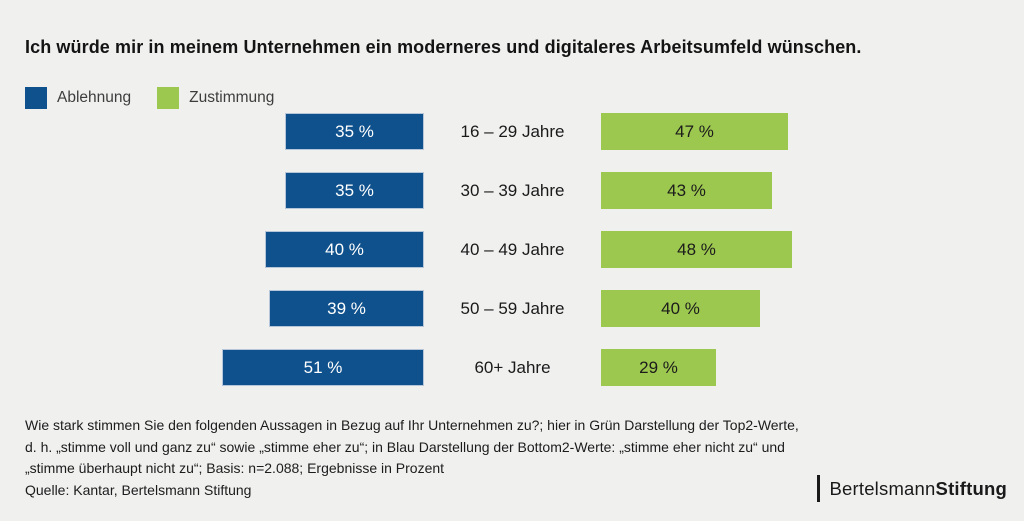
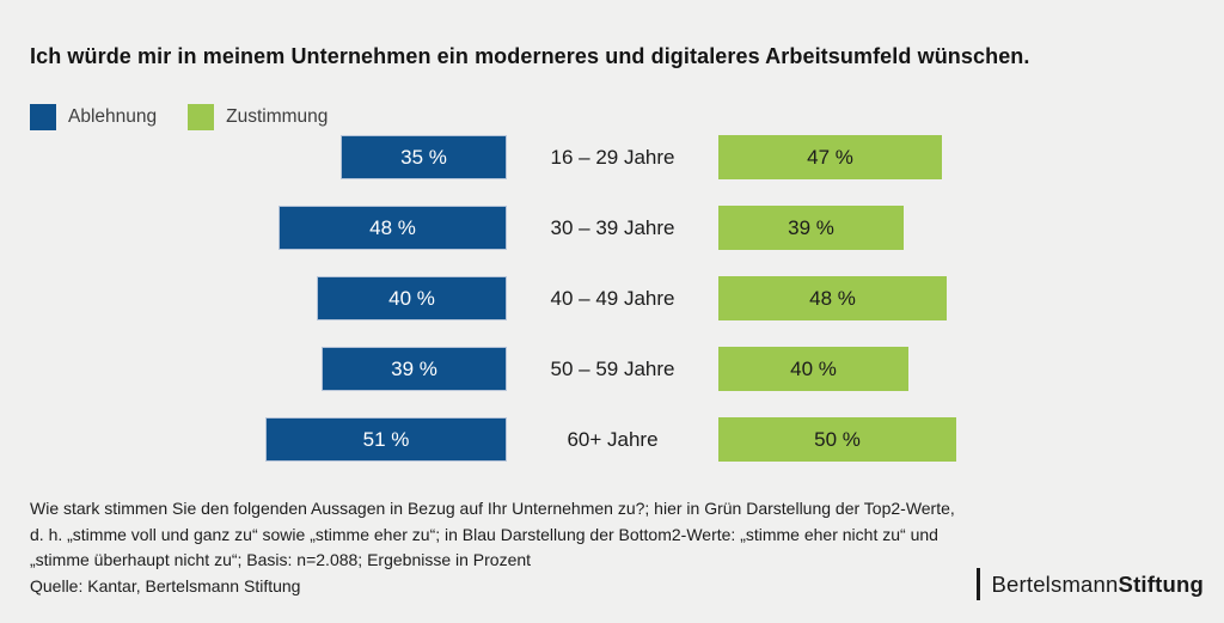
Ablehnung/30 – 39 Jahre: 35 -> 48
Zustimmung/30 – 39 Jahre: 43 -> 39
Zustimmung/60+ Jahre: 29 -> 50
